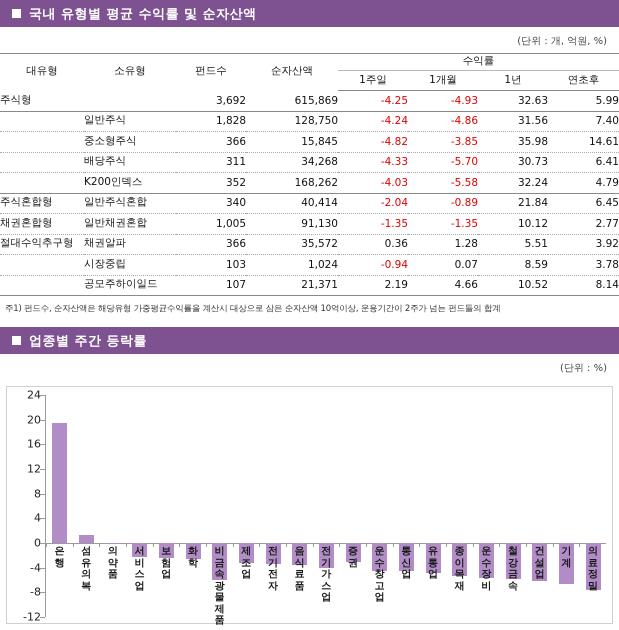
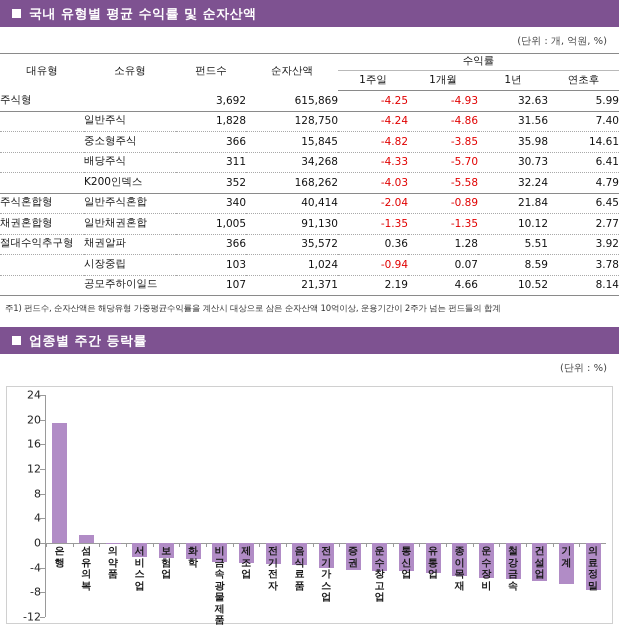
비금속광물제품: -6 -> -3
증권: -3 -> -4
